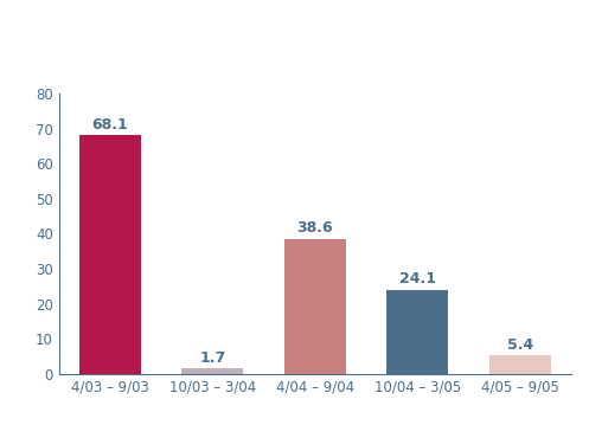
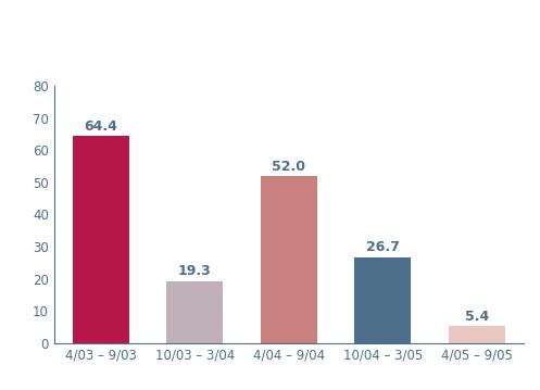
4/03 – 9/03: 68.1 -> 64.4
10/03 – 3/04: 1.7 -> 19.3
4/04 – 9/04: 38.6 -> 52.0
10/04 – 3/05: 24.1 -> 26.7
